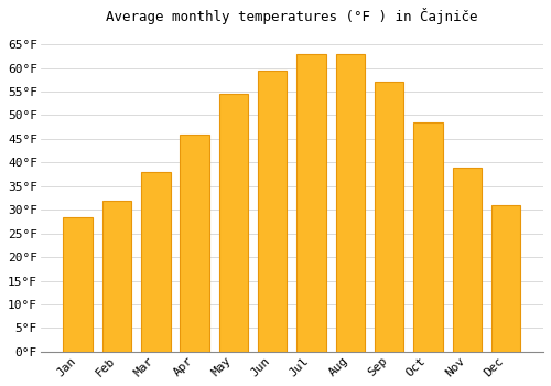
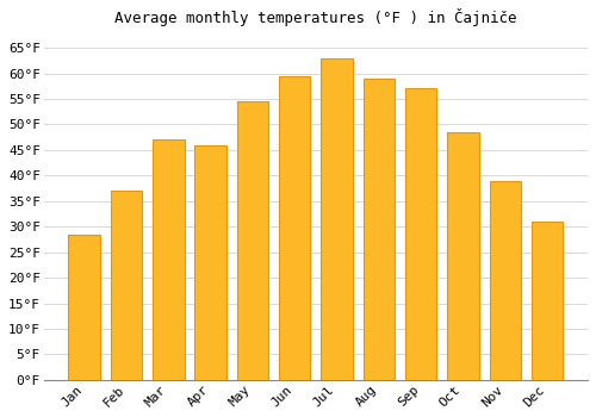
Feb: 32.0°F -> 37.0°F
Mar: 38.0°F -> 47.0°F
Aug: 63.0°F -> 59.0°F
